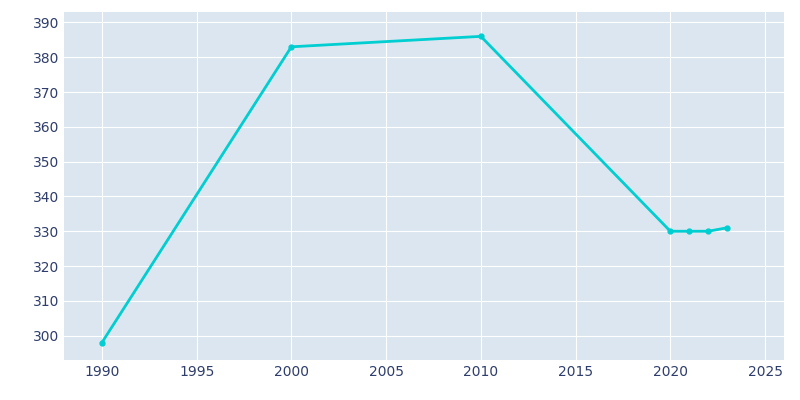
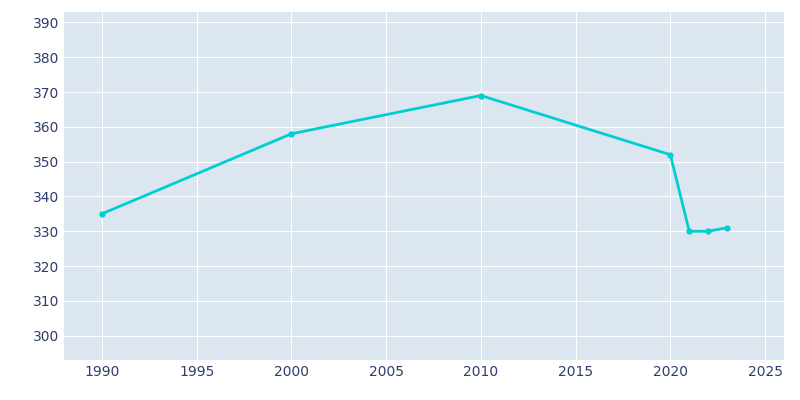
1990: 298 -> 335
2000: 383 -> 358
2010: 386 -> 369
2020: 330 -> 352
